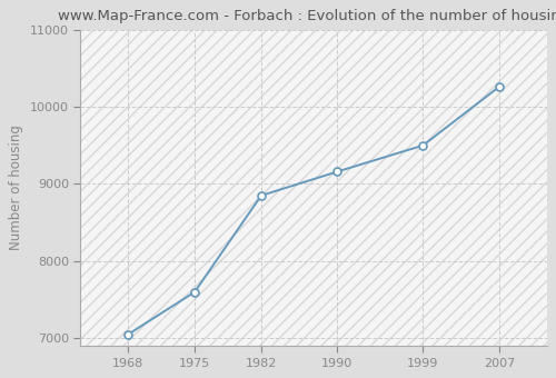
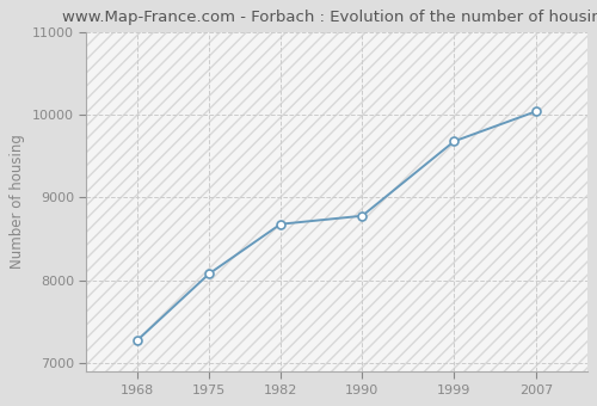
1968: 7050 -> 7280
1975: 7600 -> 8080
1982: 8850 -> 8680
1990: 9160 -> 8780
1999: 9500 -> 9680
2007: 10260 -> 10040
